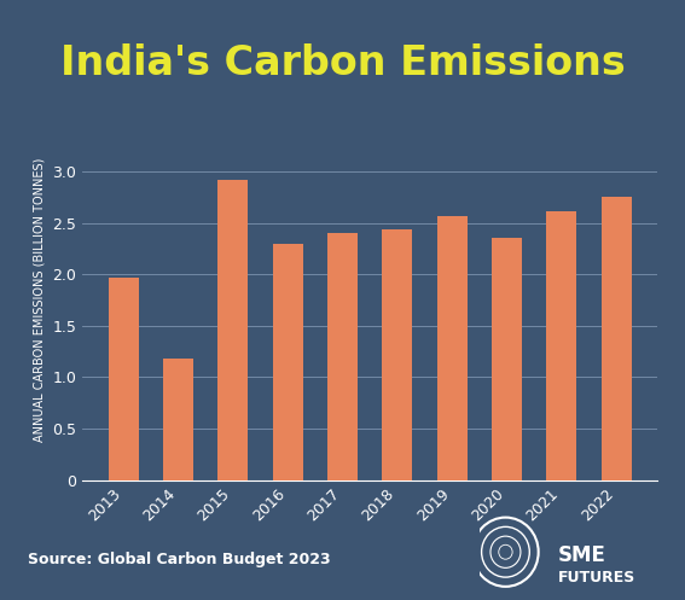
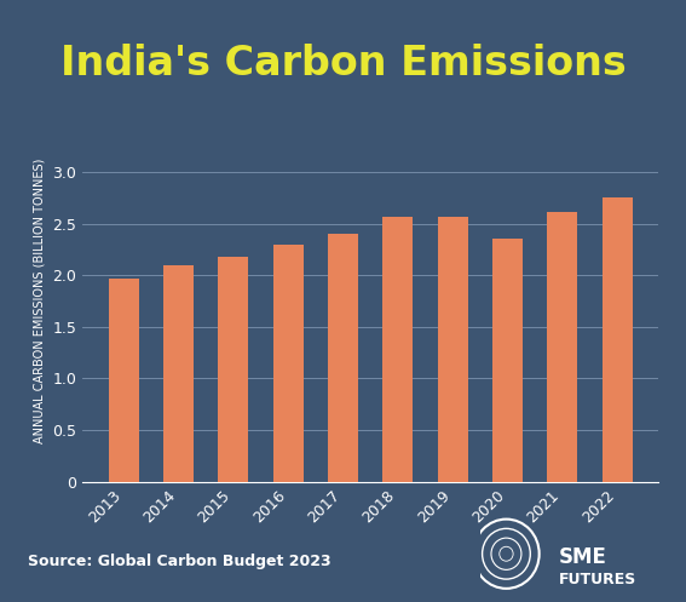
2014: 1.18 -> 2.10
2015: 2.92 -> 2.18
2018: 2.44 -> 2.56
